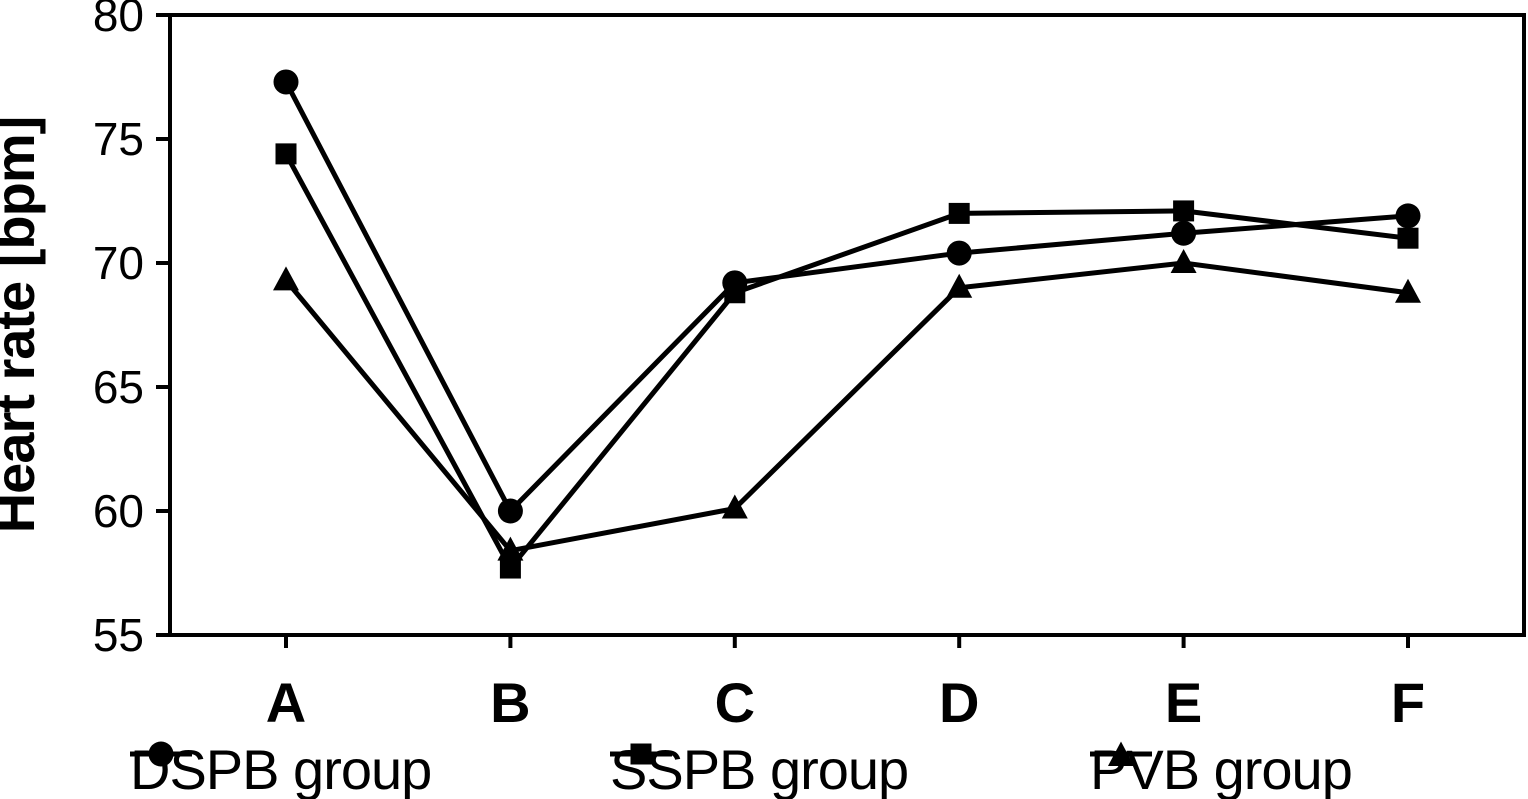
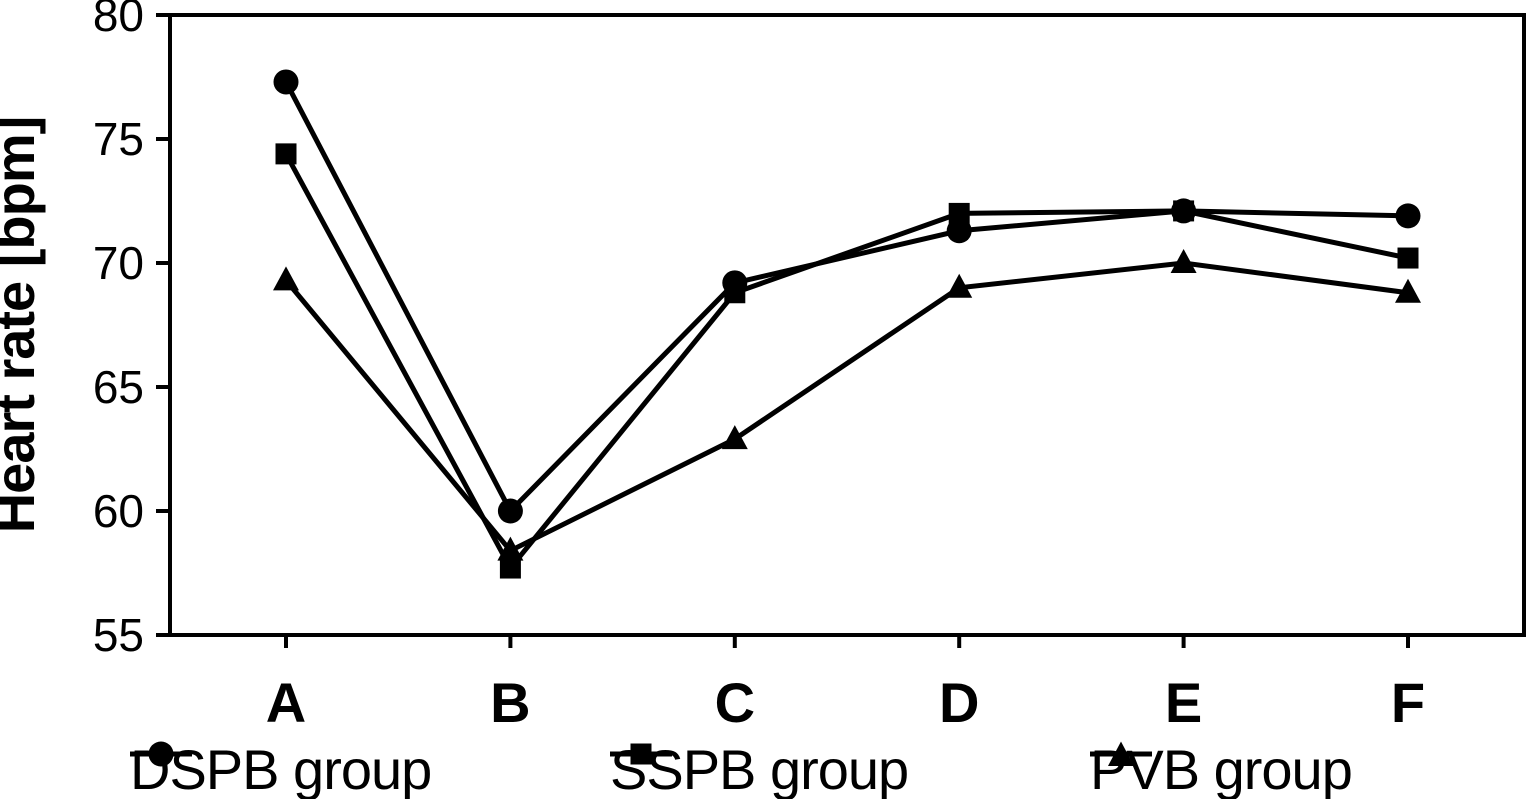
PVB group/C: 60.1 -> 62.9
DSPB group/D: 70.4 -> 71.3
DSPB group/E: 71.2 -> 72.1
SSPB group/F: 71.0 -> 70.2
